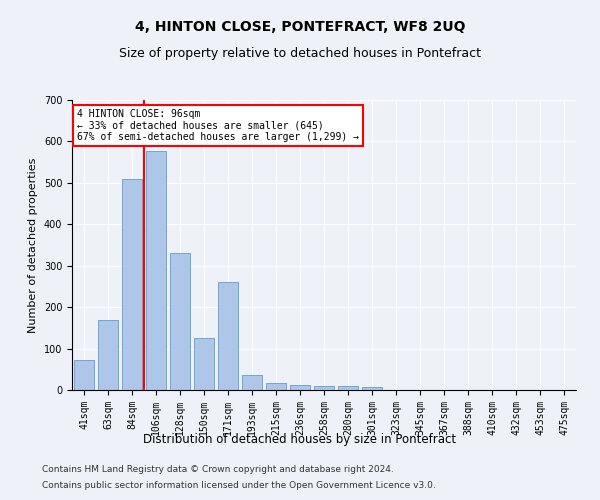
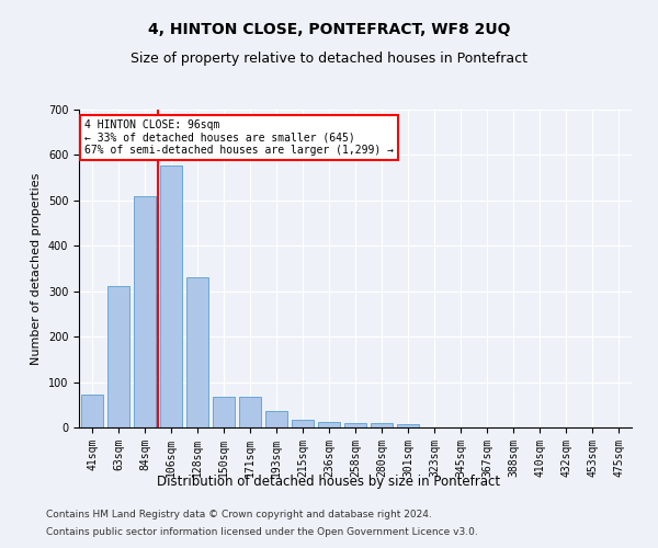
63sqm: 170 -> 312
150sqm: 125 -> 68
171sqm: 260 -> 68
